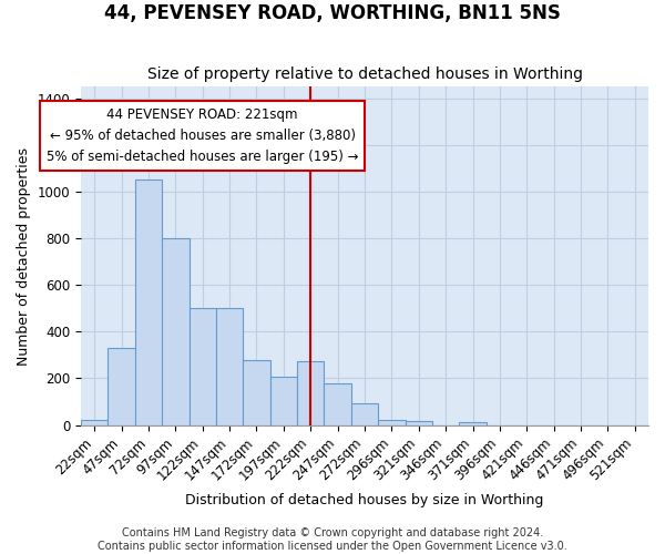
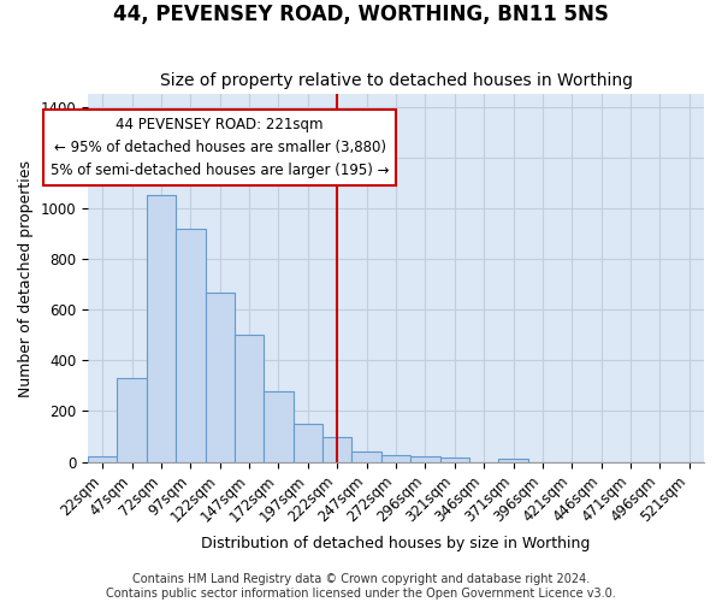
97sqm: 800 -> 920
122sqm: 500 -> 670
197sqm: 205 -> 150
222sqm: 275 -> 100
247sqm: 180 -> 40
272sqm: 95 -> 25
